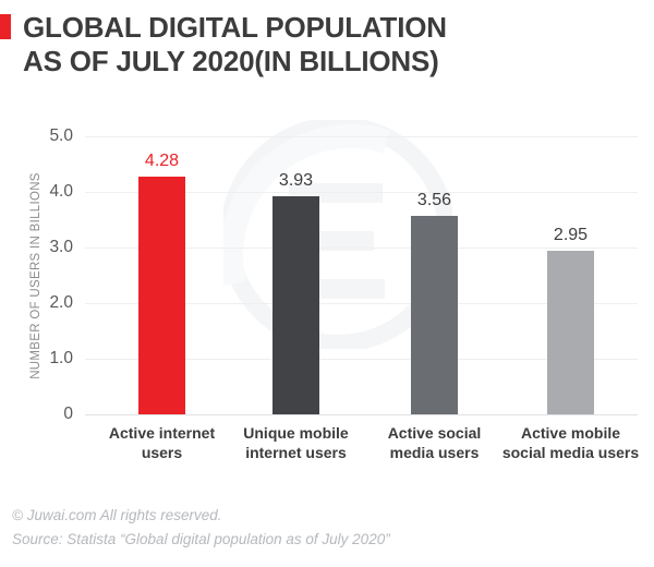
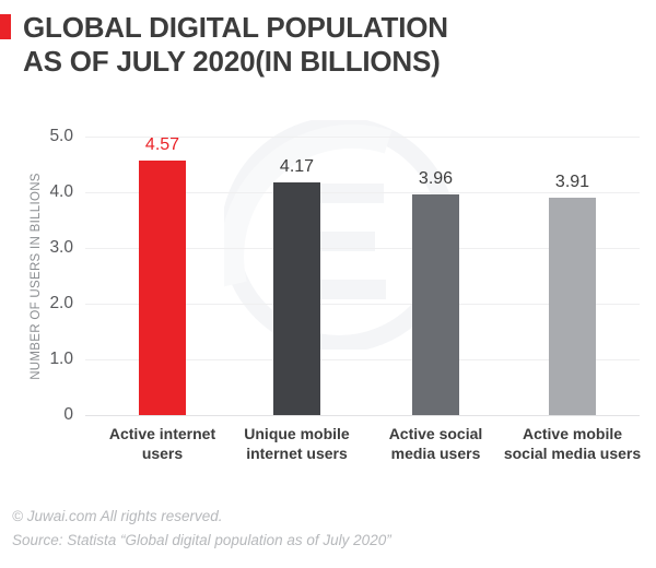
Active internet users: 4.28 -> 4.57
Unique mobile internet users: 3.93 -> 4.17
Active social media users: 3.56 -> 3.96
Active mobile social media users: 2.95 -> 3.91
